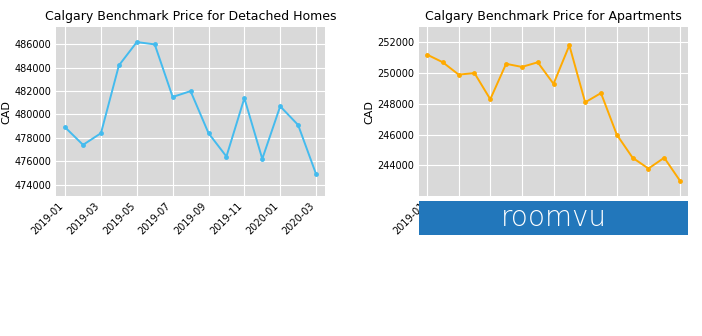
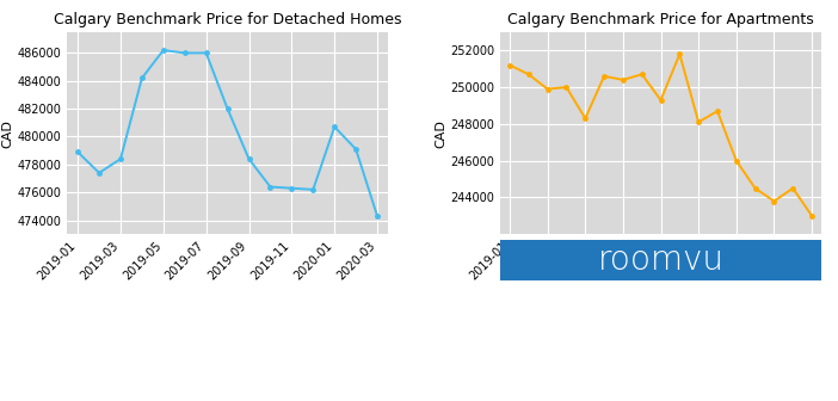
Calgary Benchmark Price for Detached Homes/2019-07: 481500 -> 486000
Calgary Benchmark Price for Detached Homes/2019-11: 481400 -> 476300
Calgary Benchmark Price for Detached Homes/2020-03: 474900 -> 474300
